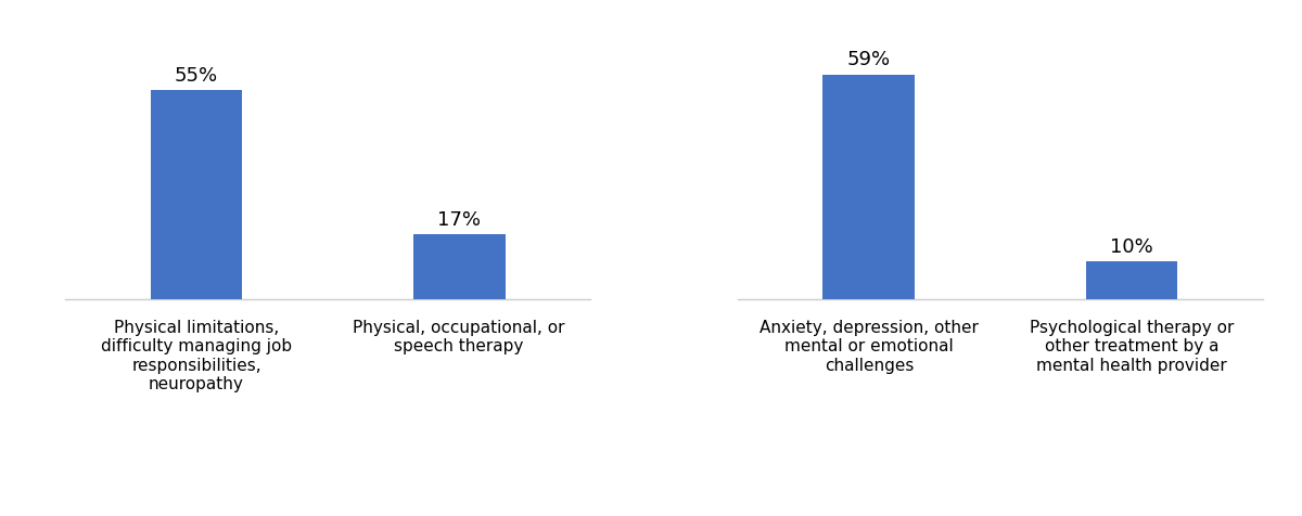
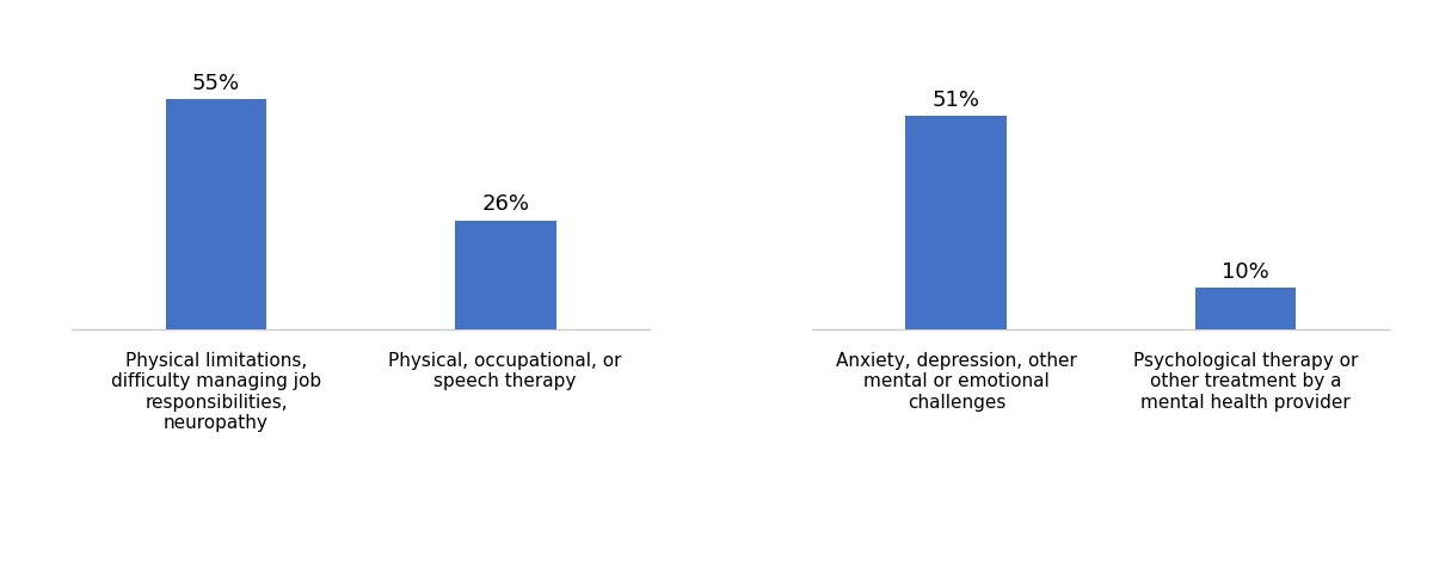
Physical, occupational, or speech therapy: 17% -> 26%
Anxiety, depression, other mental or emotional challenges: 59% -> 51%
